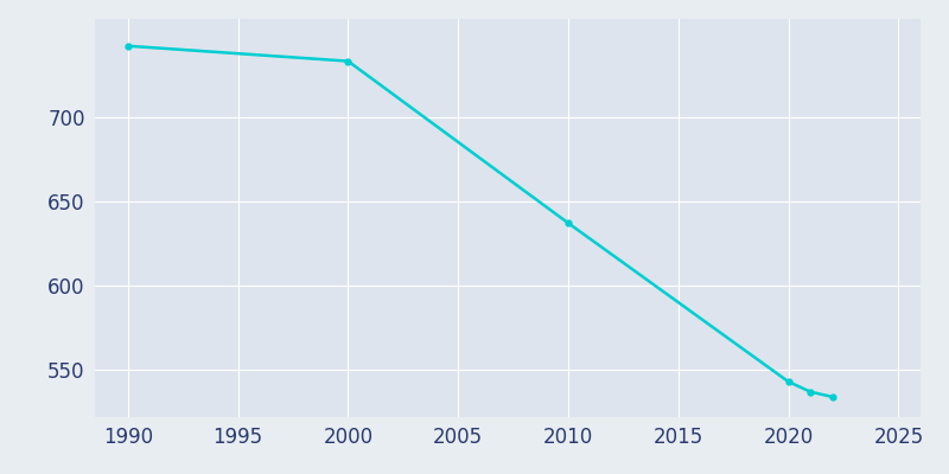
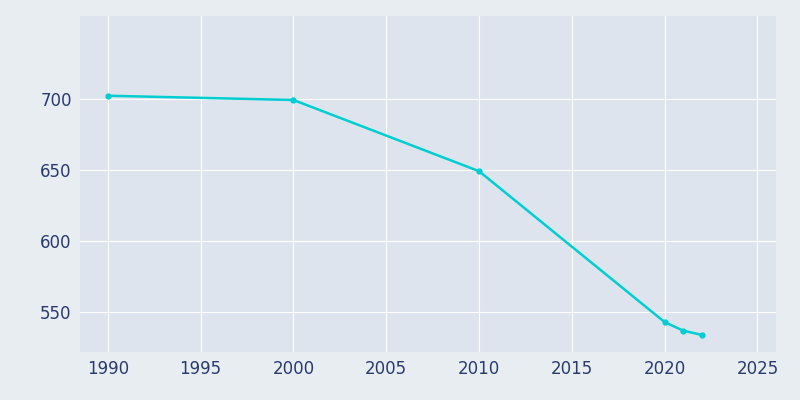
1990: 742 -> 702
2000: 733 -> 699
2010: 637 -> 649
